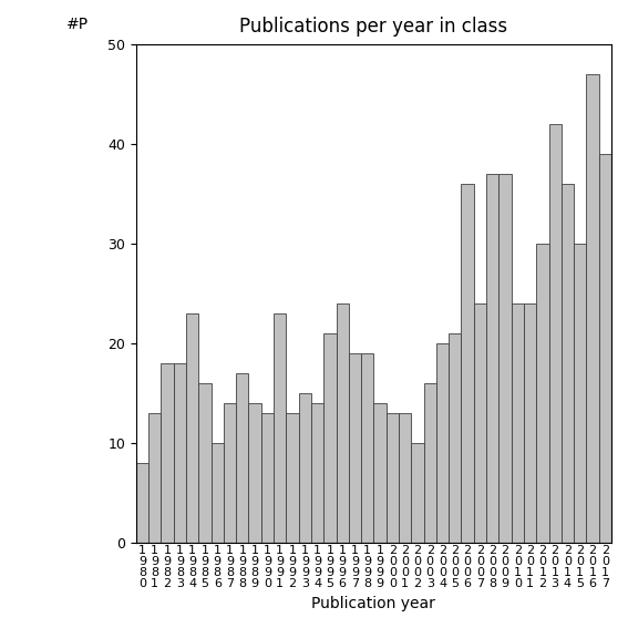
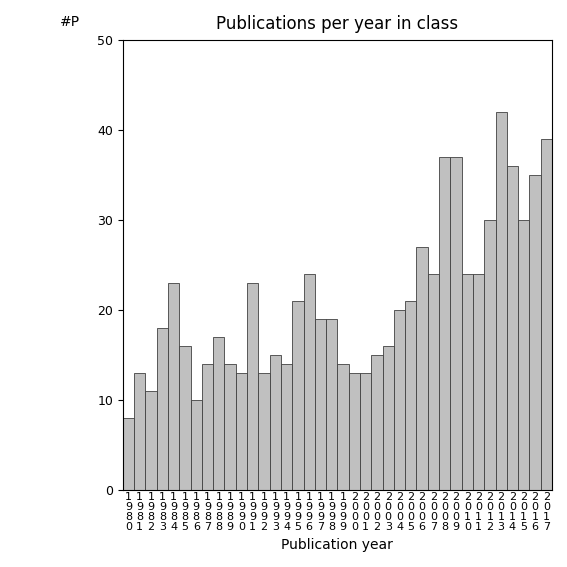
1 9 8 2: 18 -> 11
2 0 0 2: 10 -> 15
2 0 0 6: 36 -> 27
2 0 1 6: 47 -> 35
